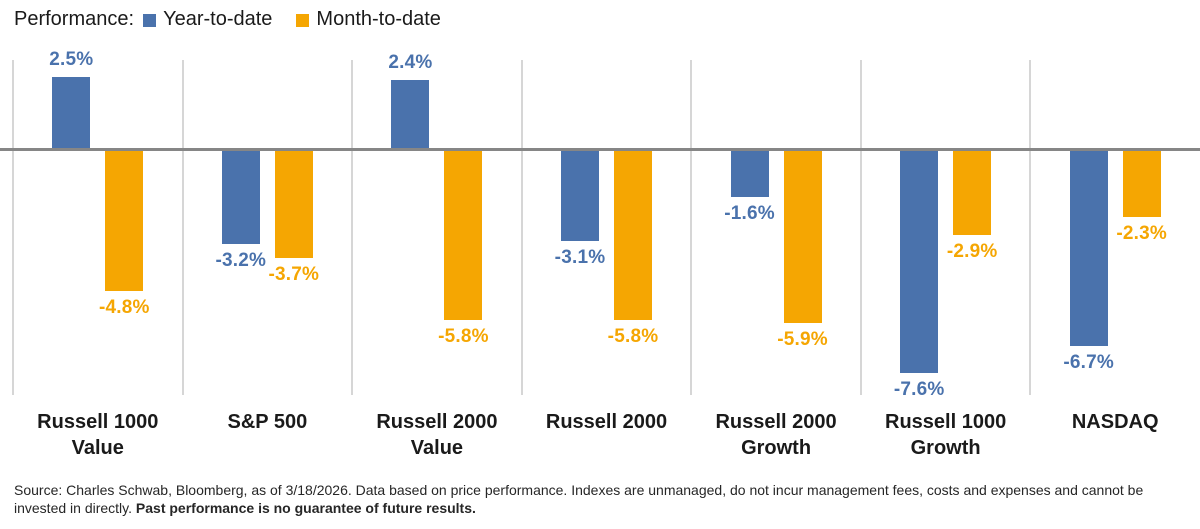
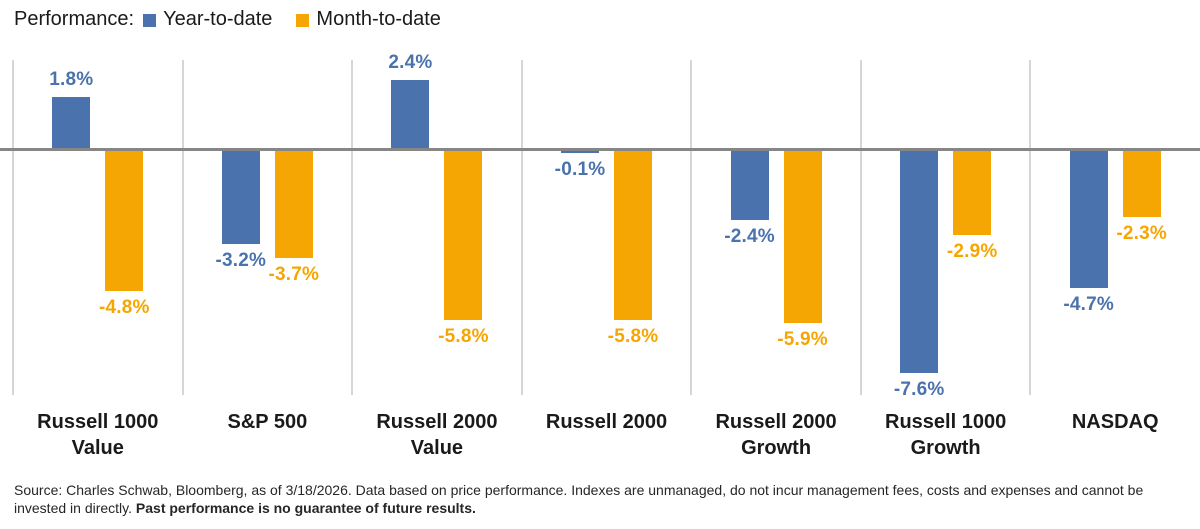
Year-to-date/Russell 1000 Value: 2.5% -> 1.8%
Year-to-date/Russell 2000: -3.1% -> -0.1%
Year-to-date/Russell 2000 Growth: -1.6% -> -2.4%
Year-to-date/NASDAQ: -6.7% -> -4.7%
